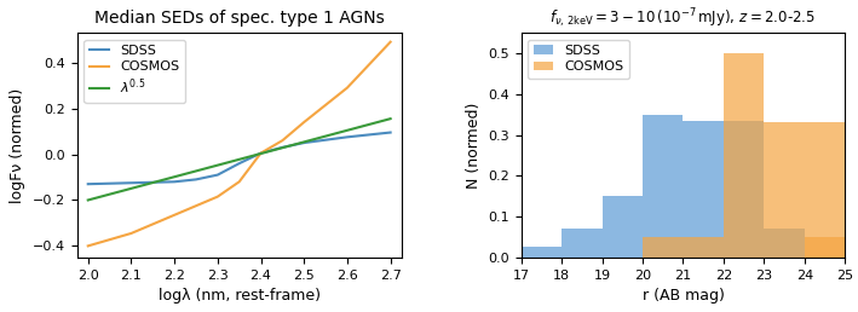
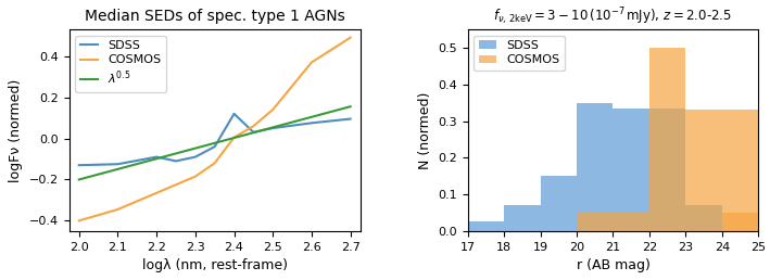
Median SEDs of spec. type 1 AGNs/SDSS/2.2: -0.12 -> -0.09
Median SEDs of spec. type 1 AGNs/SDSS/2.4: 0.01 -> 0.12
Median SEDs of spec. type 1 AGNs/COSMOS/2.6: 0.29 -> 0.37
